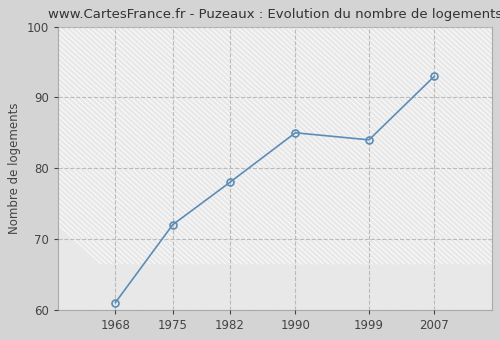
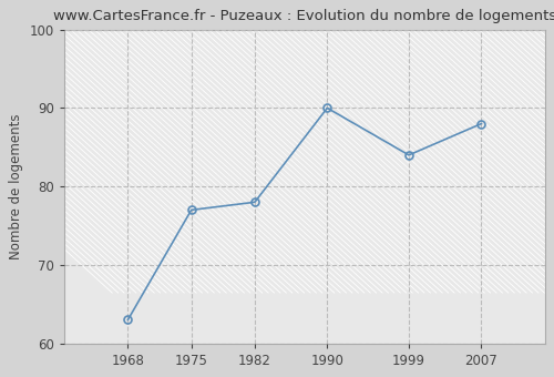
1968: 61 -> 63
1975: 72 -> 77
1990: 85 -> 90
2007: 93 -> 88
